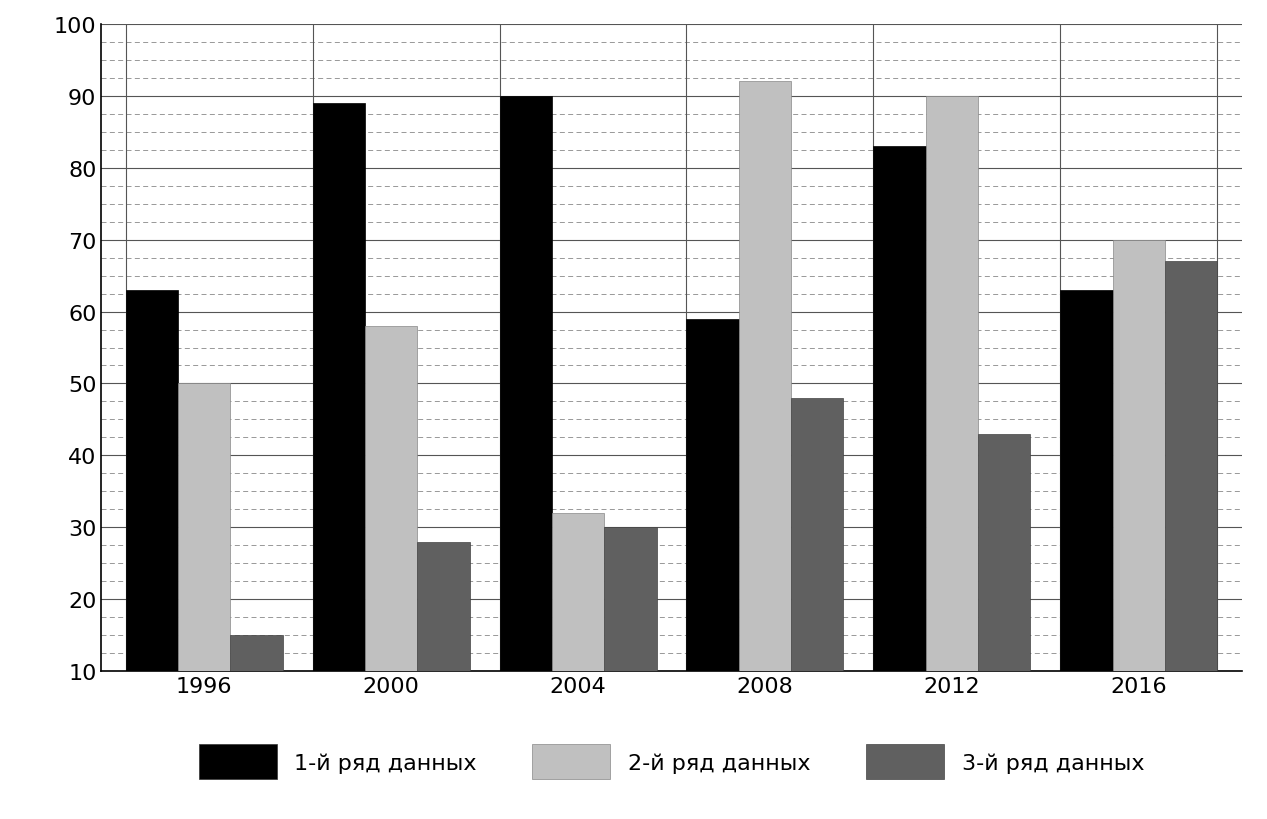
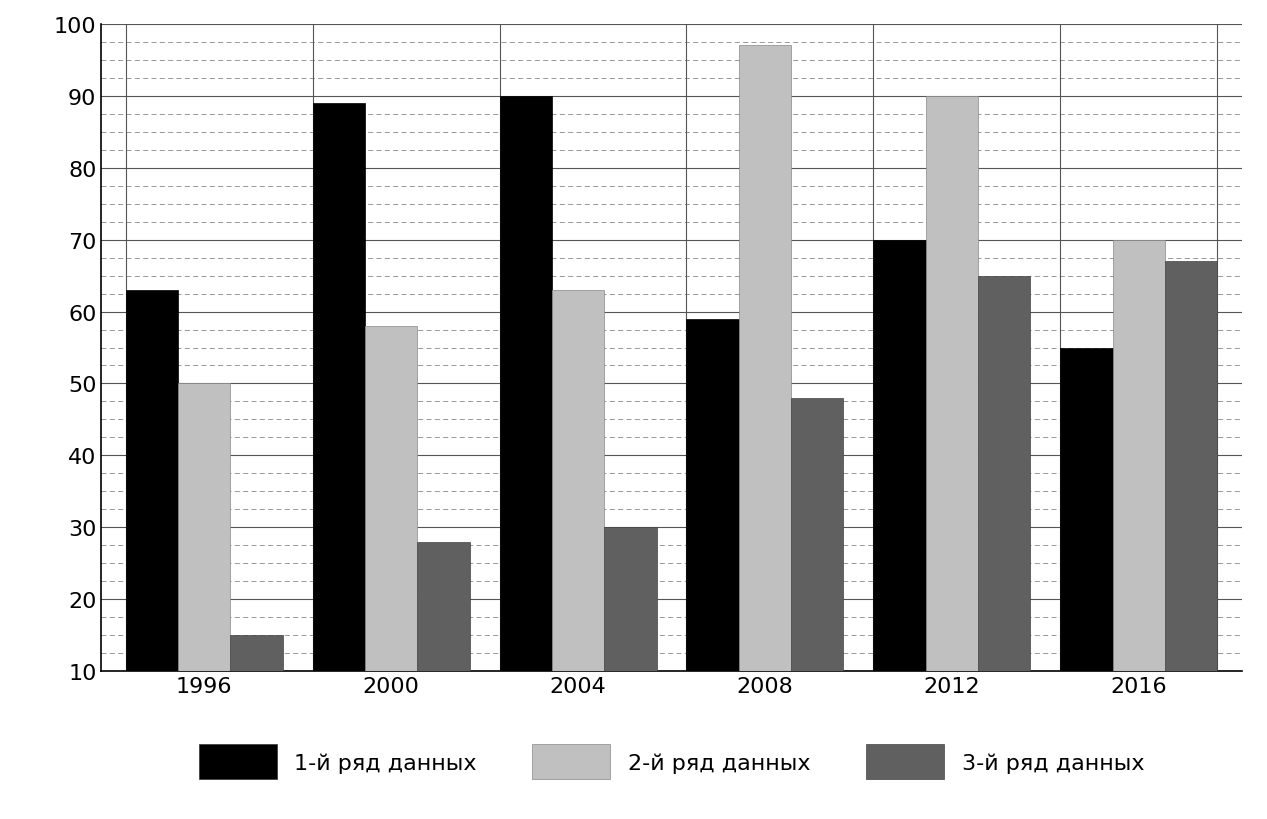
2-й ряд данных/2004: 32 -> 63
2-й ряд данных/2008: 92 -> 97
1-й ряд данных/2012: 83 -> 70
3-й ряд данных/2012: 43 -> 65
1-й ряд данных/2016: 63 -> 55
